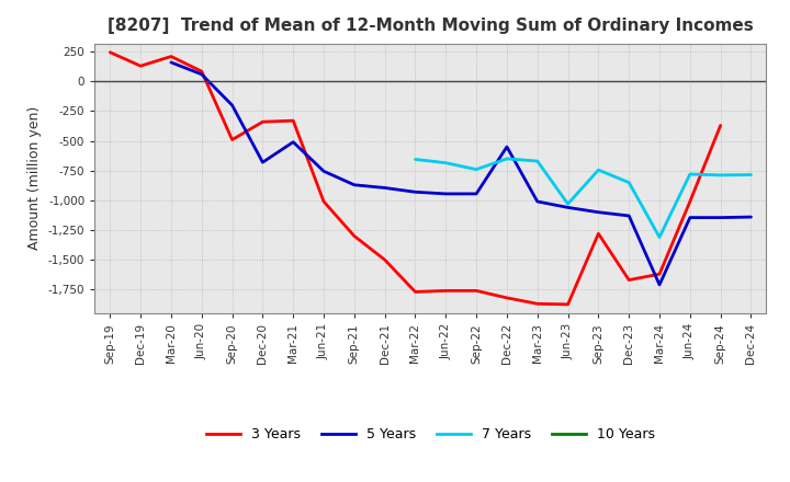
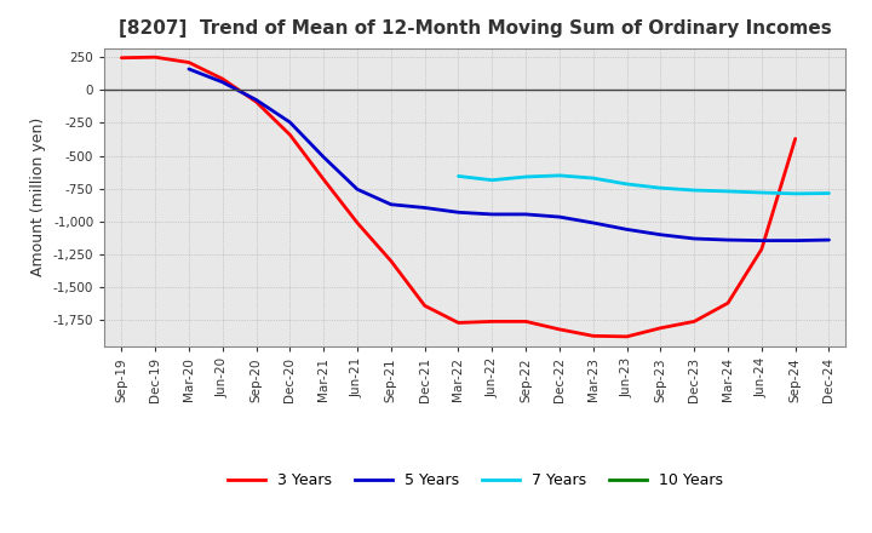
3 Years/Dec-19: 130 -> 250
3 Years/Sep-20: -490 -> -90
5 Years/Sep-20: -200 -> -80
5 Years/Dec-20: -680 -> -240
3 Years/Mar-21: -330 -> -680
3 Years/Dec-21: -1,500 -> -1,640
7 Years/Sep-22: -740 -> -660
5 Years/Dec-22: -550 -> -960
7 Years/Jun-23: -1,030 -> -720
3 Years/Sep-23: -1,280 -> -1,810
3 Years/Dec-23: -1,670 -> -1,760
7 Years/Dec-23: -850 -> -760
5 Years/Mar-24: -1,710 -> -1,140
7 Years/Mar-24: -1,310 -> -770
3 Years/Jun-24: -1,010 -> -1,210
